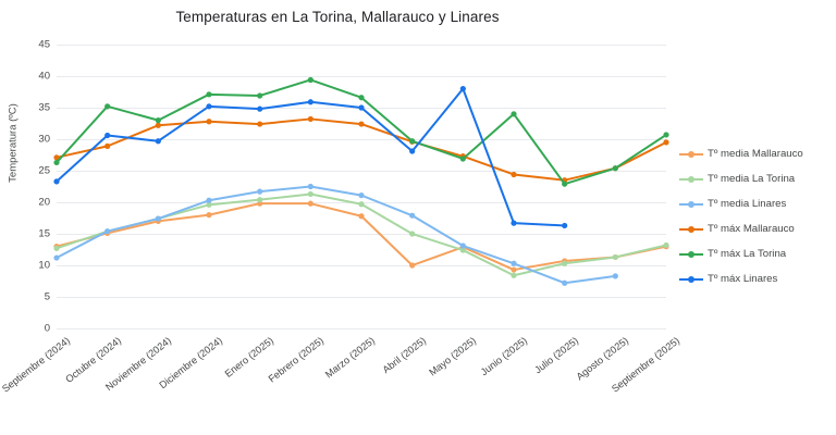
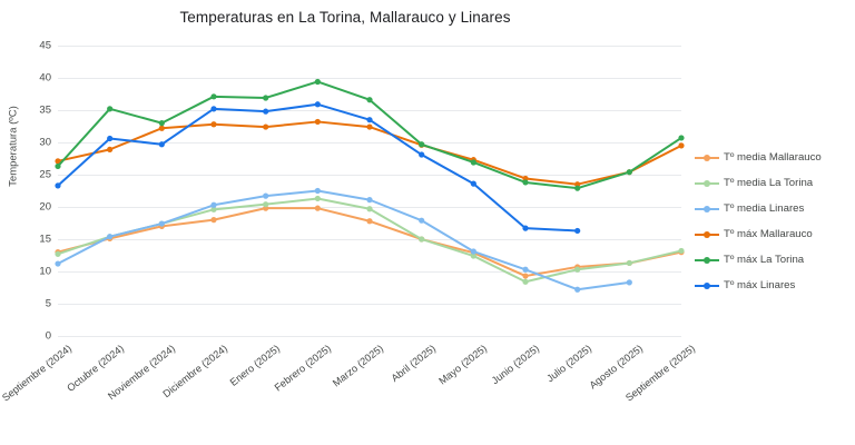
Tº máx Linares/Marzo (2025): 35 -> 34
Tº media Mallarauco/Abril (2025): 10 -> 15
Tº máx Linares/Mayo (2025): 38 -> 24
Tº máx La Torina/Junio (2025): 34 -> 24
